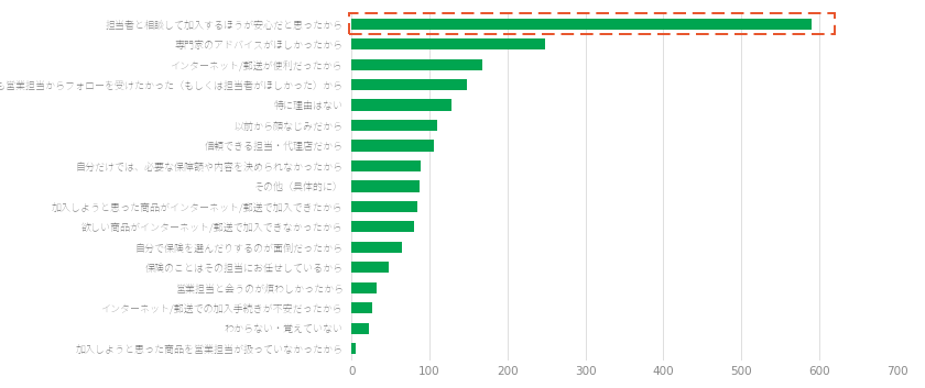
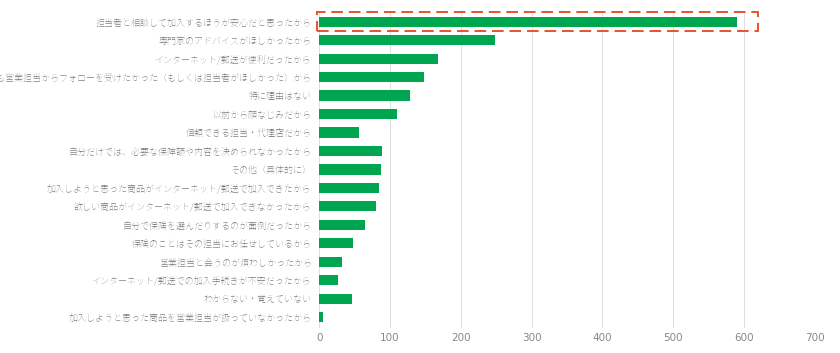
信頼できる担当・代理店だから: 105 -> 56
わからない・覚えていない: 22 -> 46
